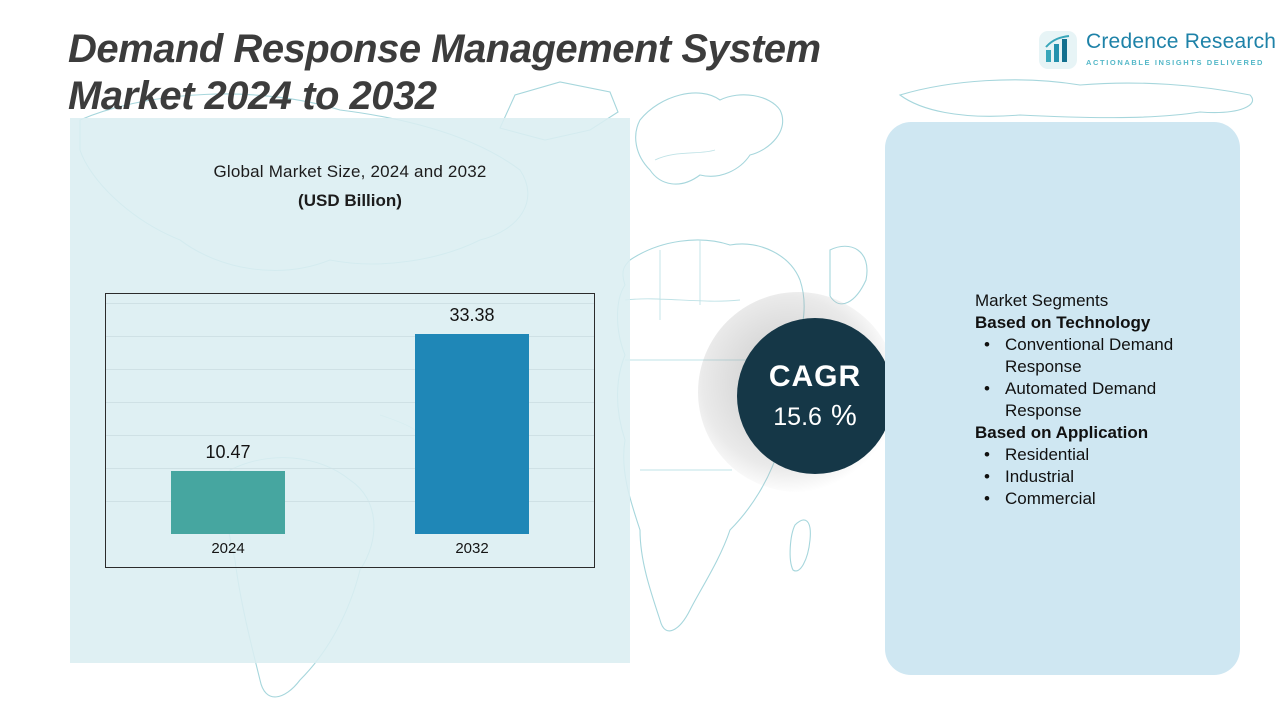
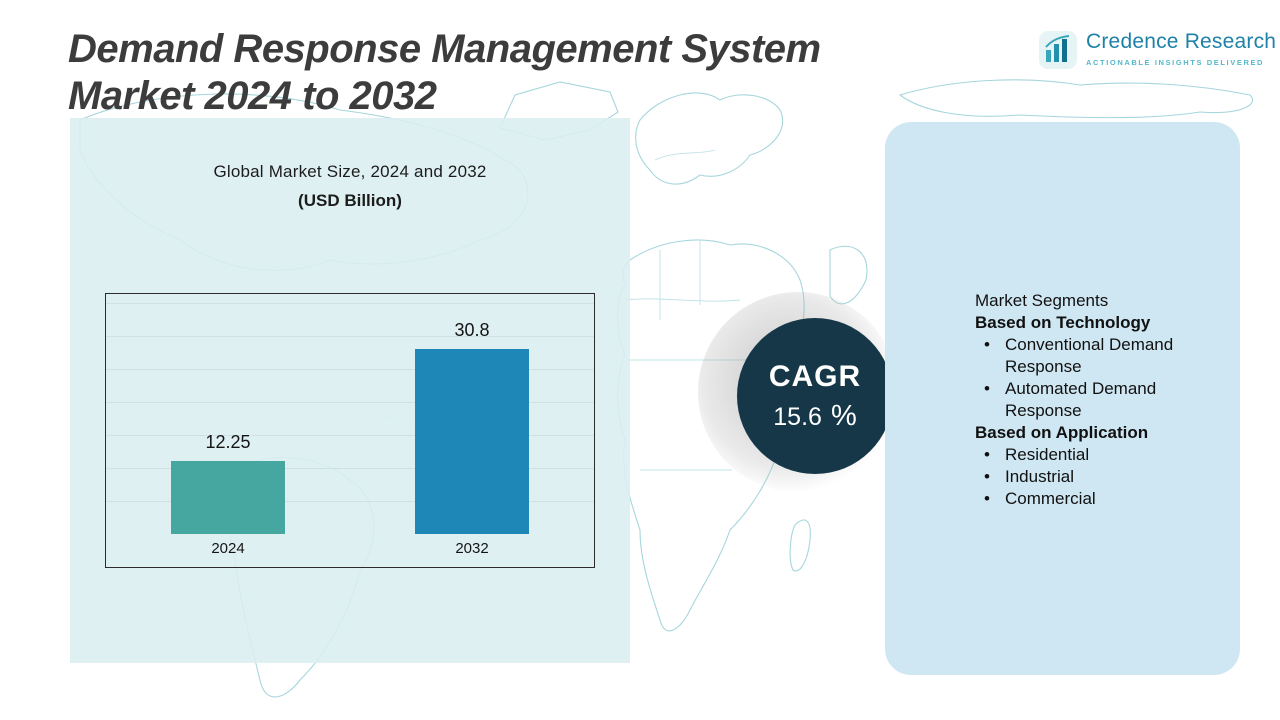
2024: 10.47 -> 12.25
2032: 33.38 -> 30.8
